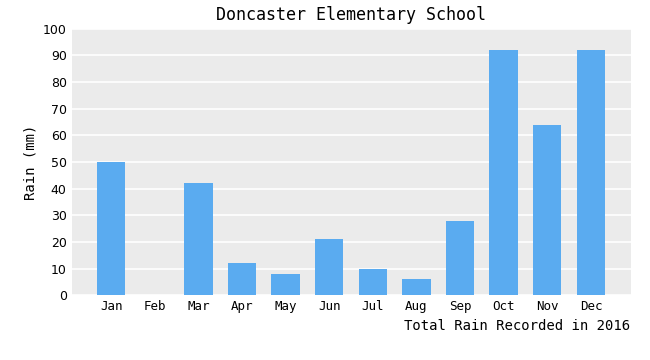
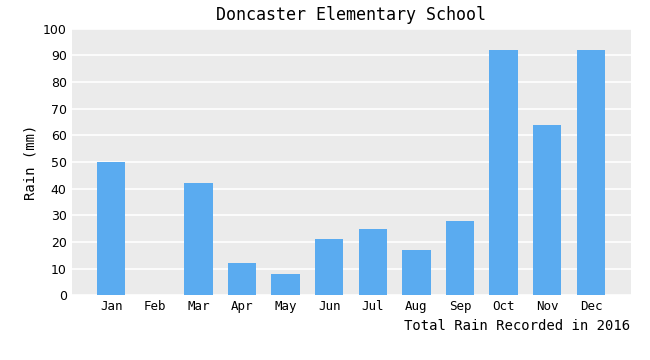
Jul: 10 -> 25
Aug: 6 -> 17
